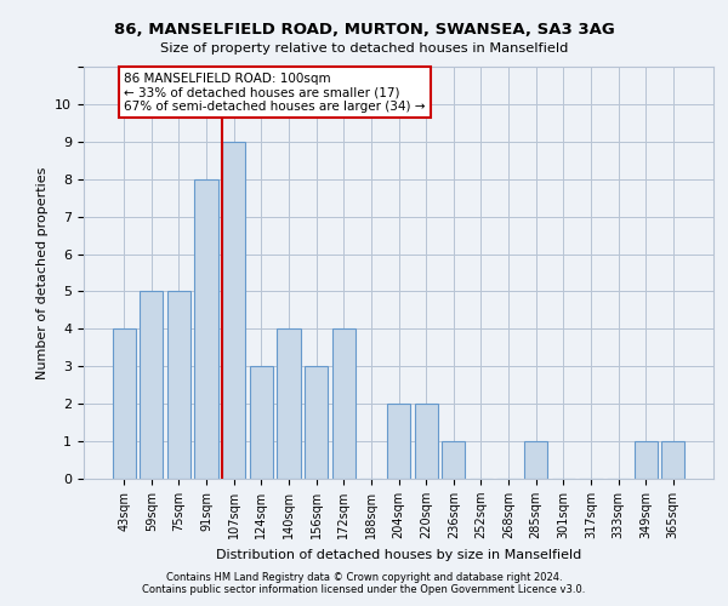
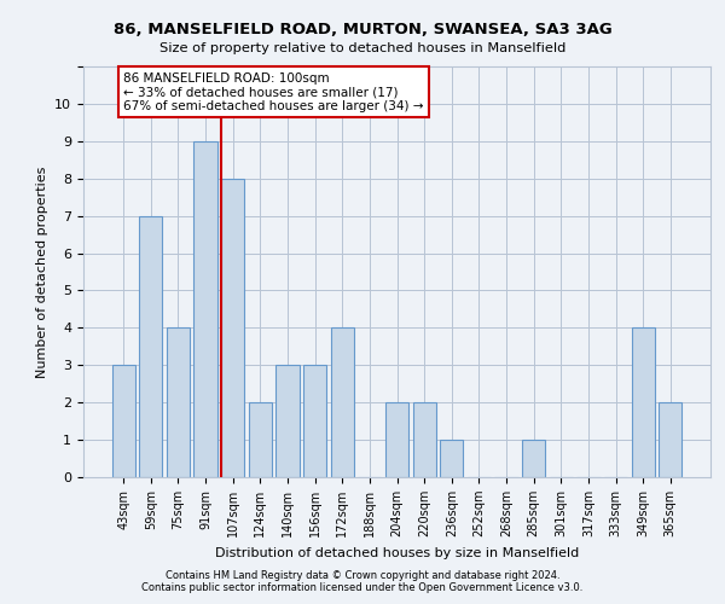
43sqm: 4 -> 3
59sqm: 5 -> 7
75sqm: 5 -> 4
91sqm: 8 -> 9
107sqm: 9 -> 8
124sqm: 3 -> 2
140sqm: 4 -> 3
349sqm: 1 -> 4
365sqm: 1 -> 2
